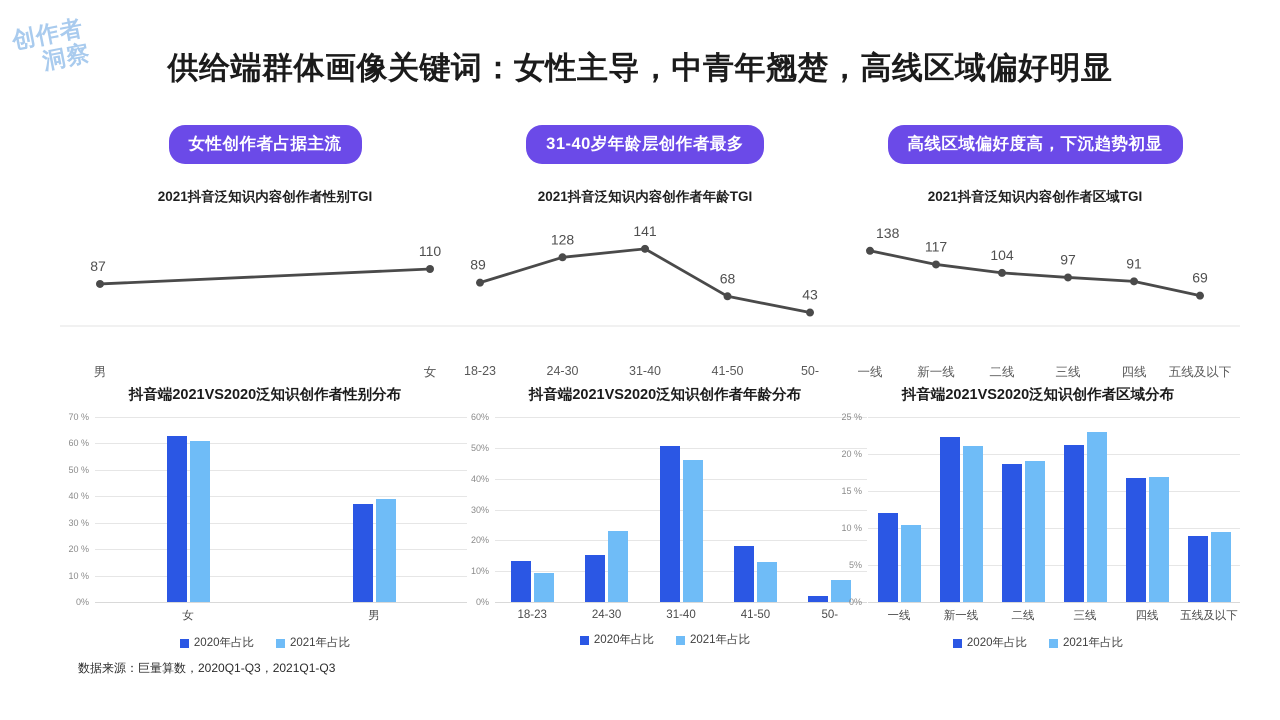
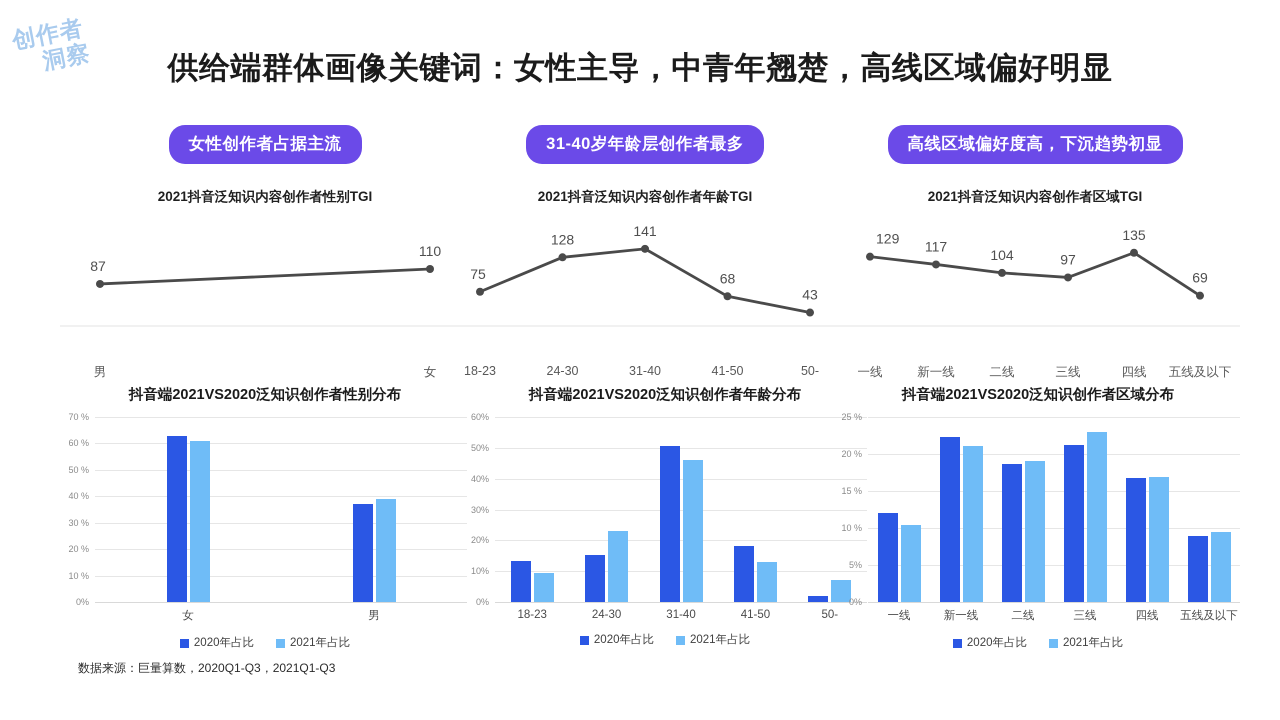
2021抖音泛知识内容创作者年龄TGI/18-23: 89 -> 75
2021抖音泛知识内容创作者区域TGI/一线: 138 -> 129
2021抖音泛知识内容创作者区域TGI/四线: 91 -> 135
